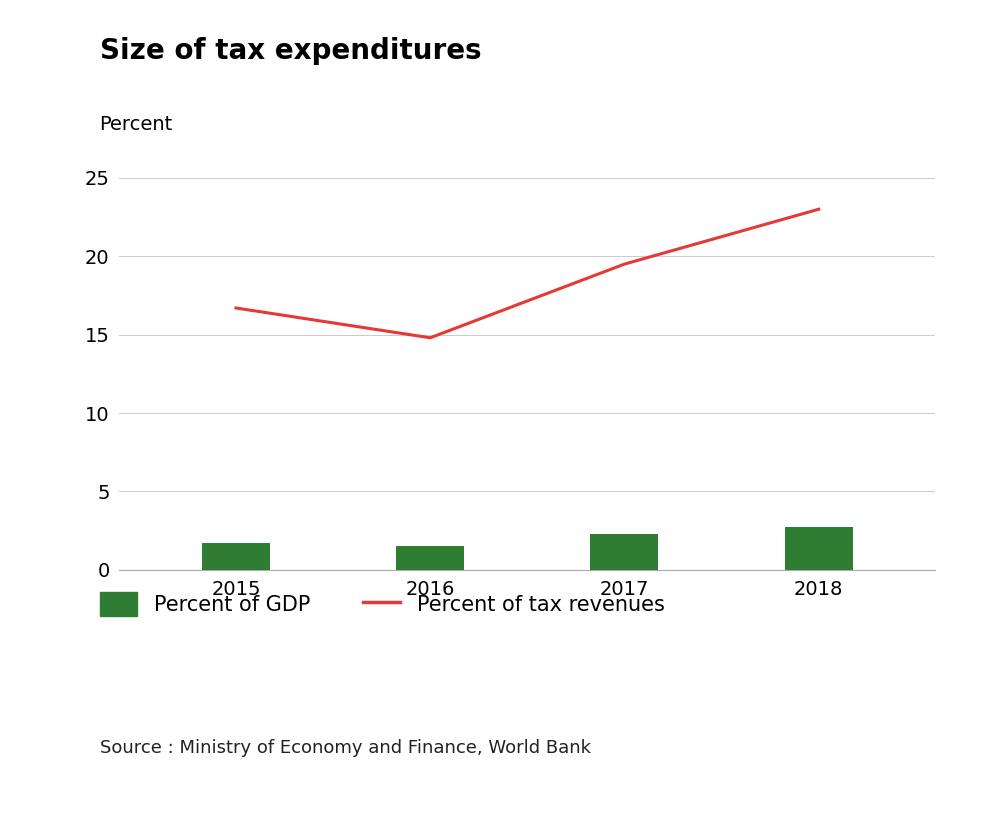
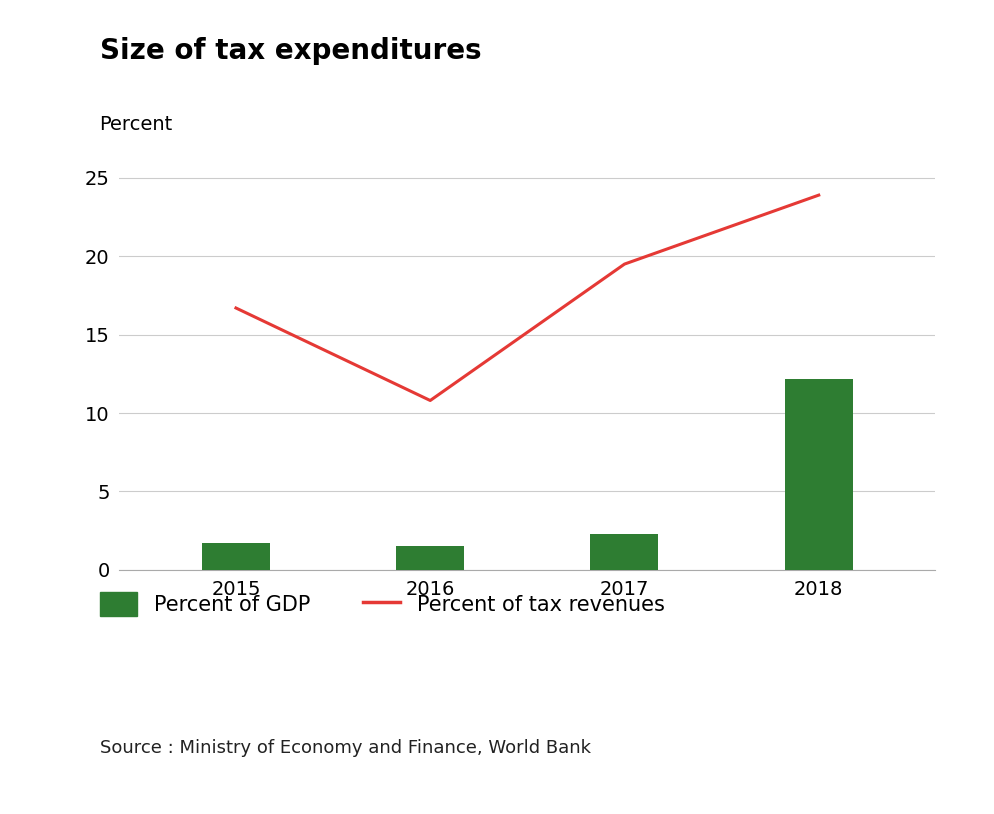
Percent of tax revenues/2016: 14.8 -> 10.8
Percent of GDP/2018: 2.7 -> 12.2
Percent of tax revenues/2018: 23.0 -> 23.9
